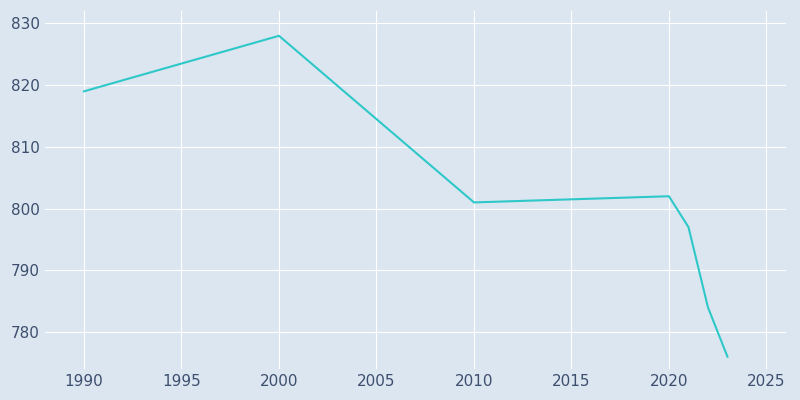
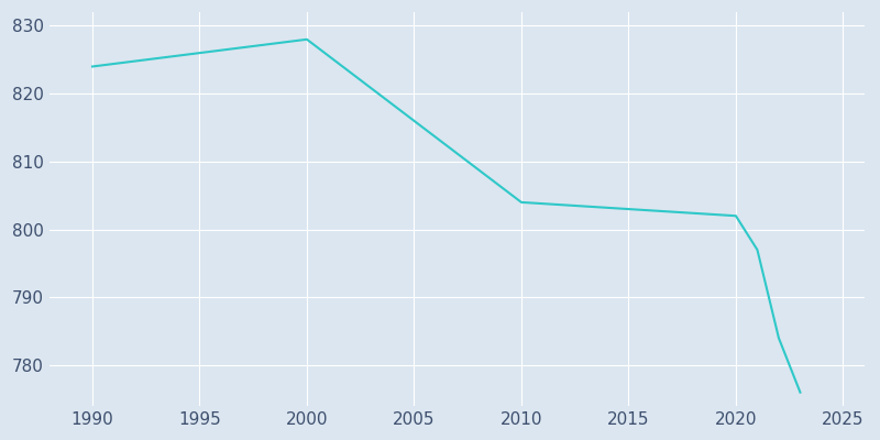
1990: 819 -> 824
2010: 801 -> 804
